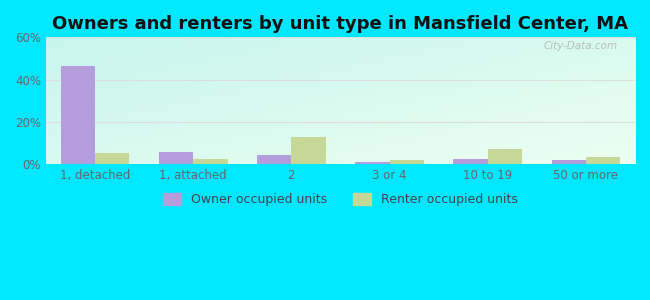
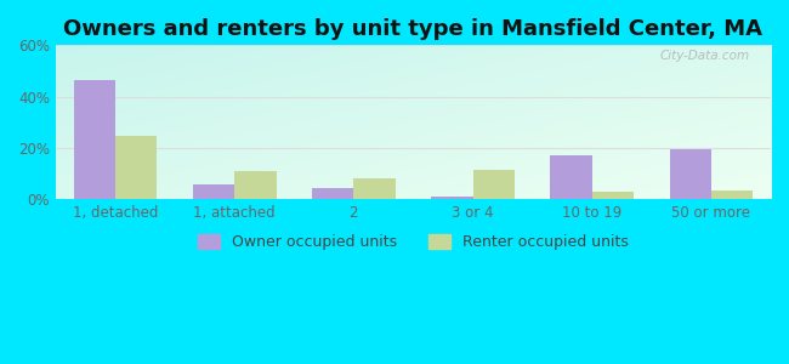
Renter occupied units/1, detached: 5.5% -> 24.5%
Renter occupied units/1, attached: 2.5% -> 11.0%
Renter occupied units/2: 13.0% -> 8.0%
Renter occupied units/3 or 4: 2.0% -> 11.5%
Owner occupied units/10 to 19: 2.5% -> 17.0%
Renter occupied units/10 to 19: 7.0% -> 3.0%
Owner occupied units/50 or more: 2.0% -> 19.5%
